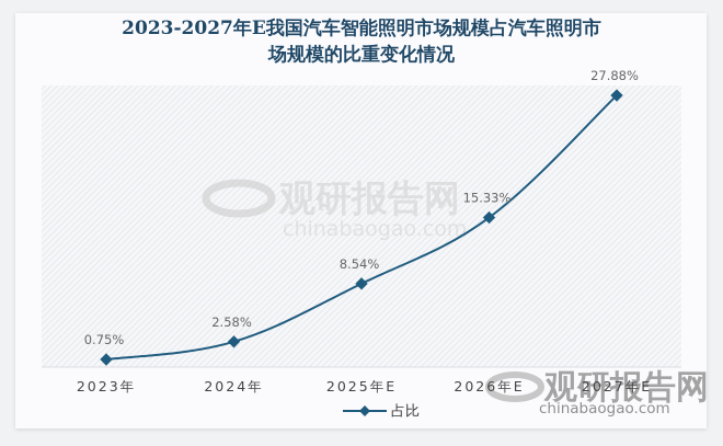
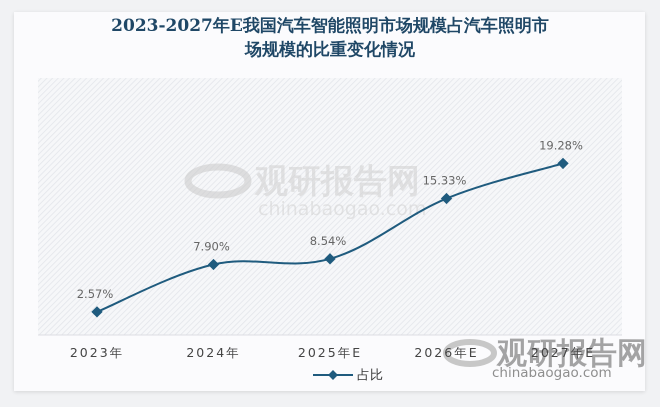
2023年: 0.75% -> 2.57%
2024年: 2.58% -> 7.90%
2027年E: 27.88% -> 19.28%
